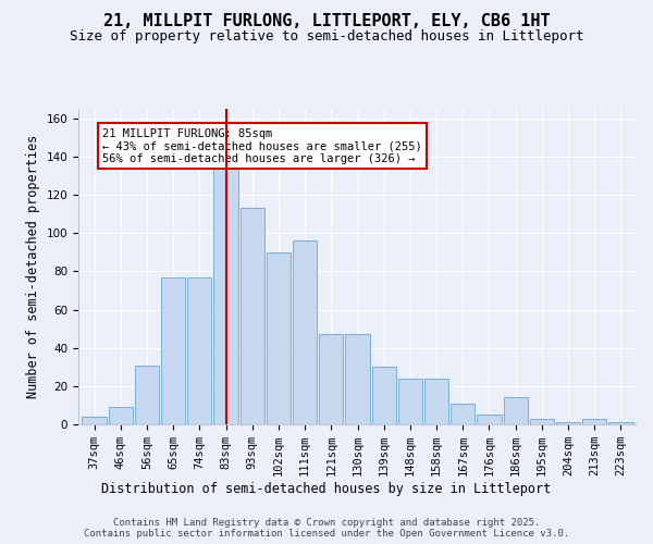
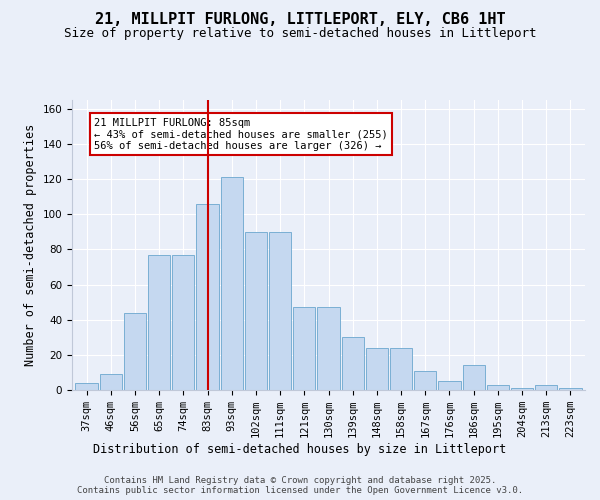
56sqm: 31 -> 44
83sqm: 135 -> 106
93sqm: 113 -> 121
111sqm: 96 -> 90
